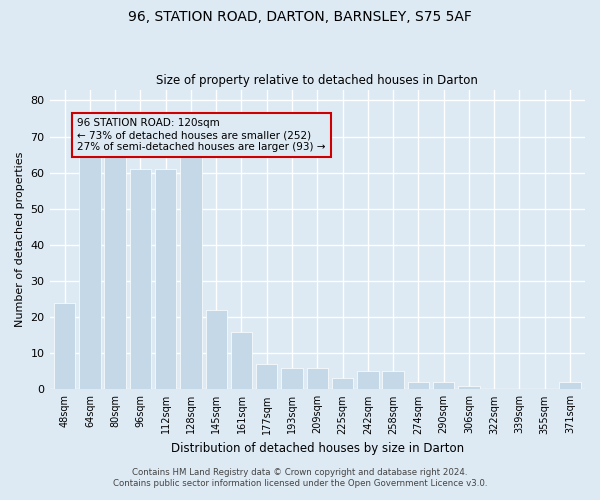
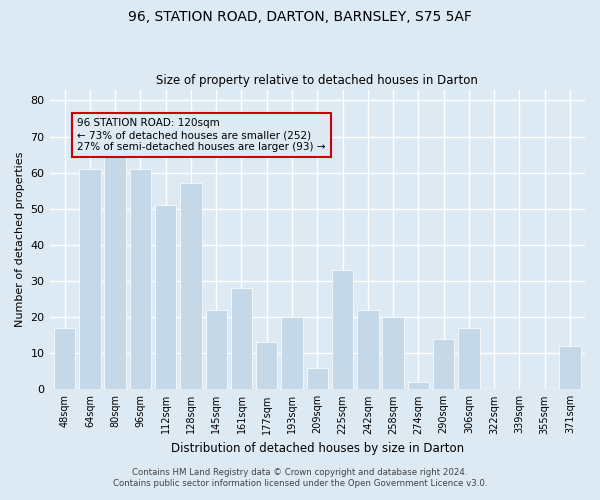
48sqm: 24 -> 17
64sqm: 65 -> 61
112sqm: 61 -> 51
128sqm: 65 -> 57
161sqm: 16 -> 28
177sqm: 7 -> 13
193sqm: 6 -> 20
225sqm: 3 -> 33
242sqm: 5 -> 22
258sqm: 5 -> 20
290sqm: 2 -> 14
306sqm: 1 -> 17
371sqm: 2 -> 12
